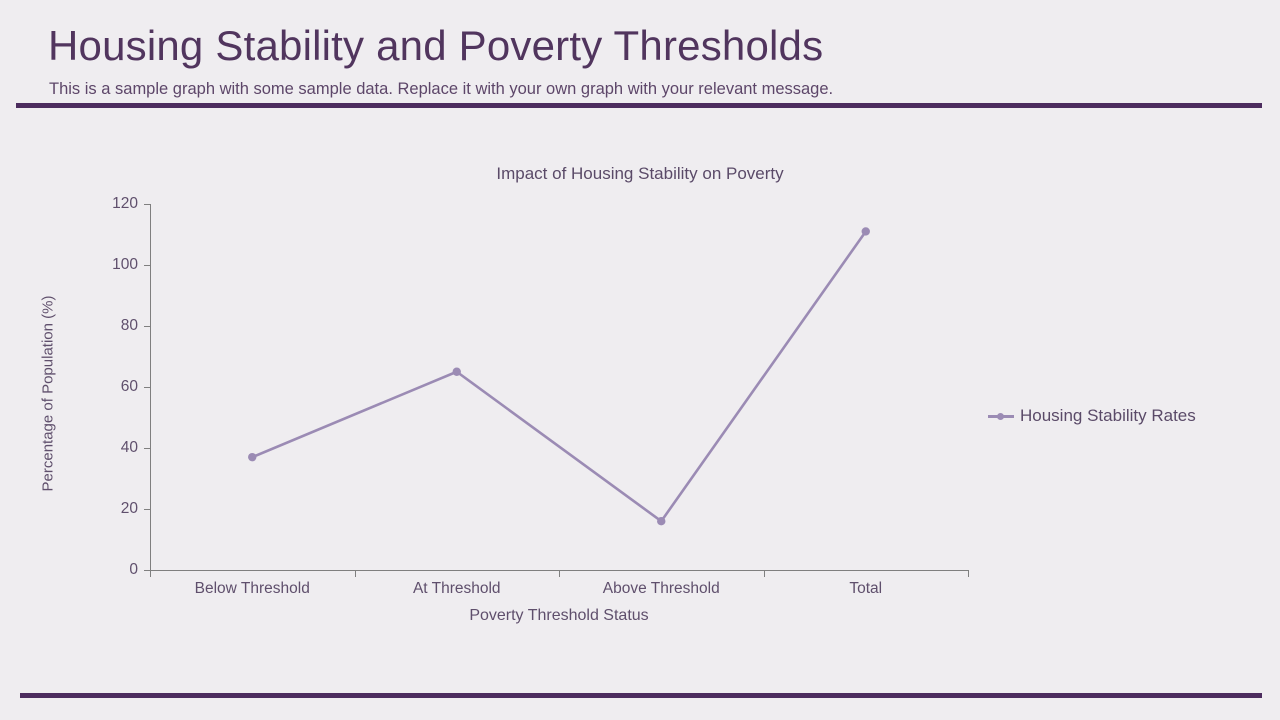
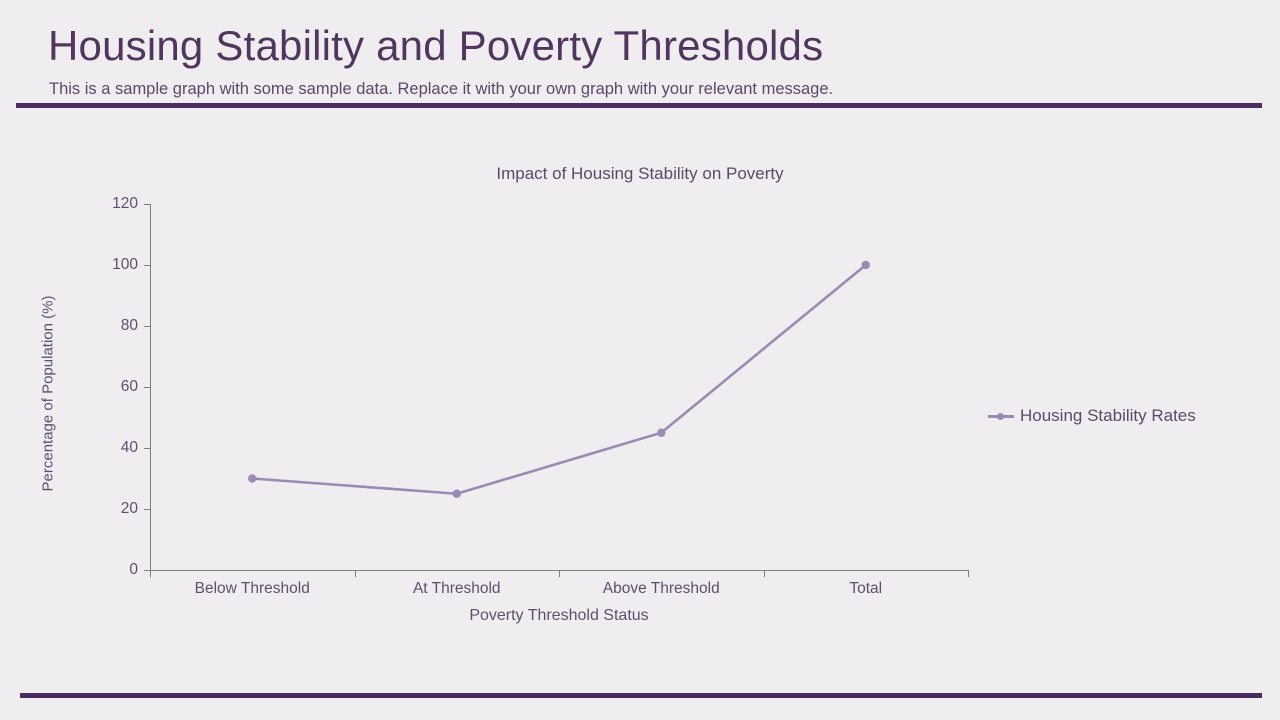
Below Threshold: 37 -> 30
At Threshold: 65 -> 25
Above Threshold: 16 -> 45
Total: 111 -> 100
